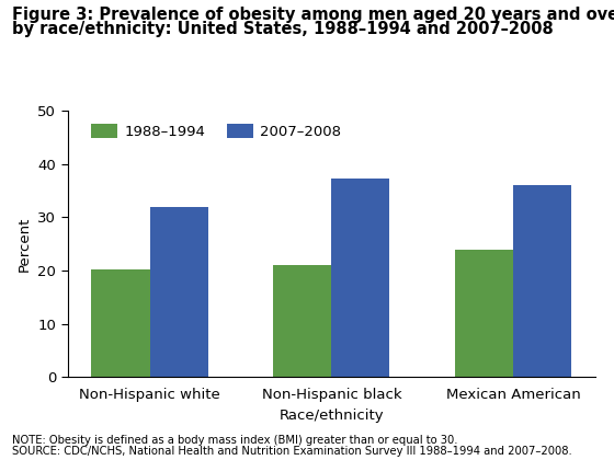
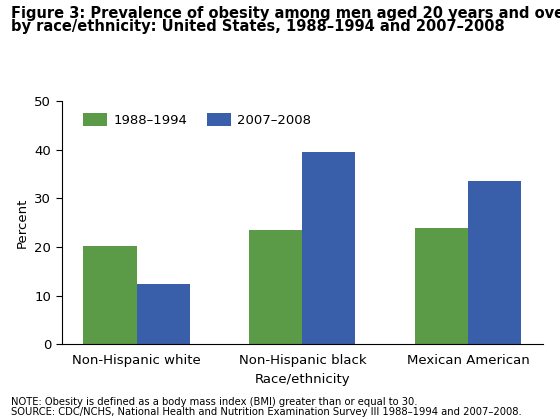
2007–2008/Non-Hispanic white: 31.9 -> 12.5
1988–1994/Non-Hispanic black: 21.0 -> 23.5
2007–2008/Non-Hispanic black: 37.3 -> 39.5
2007–2008/Mexican American: 35.9 -> 33.5
